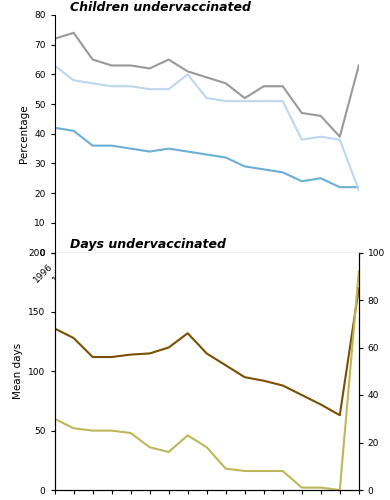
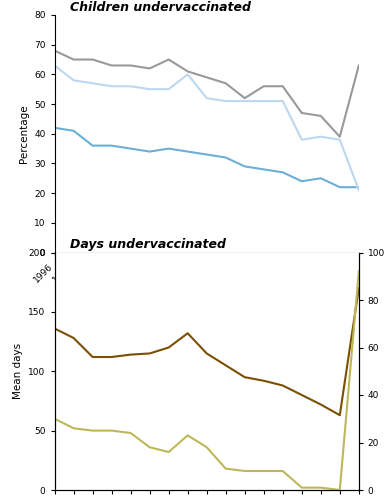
Children undervaccinated/Overall/1996: 72 -> 68
Children undervaccinated/Overall/1997: 74 -> 65
